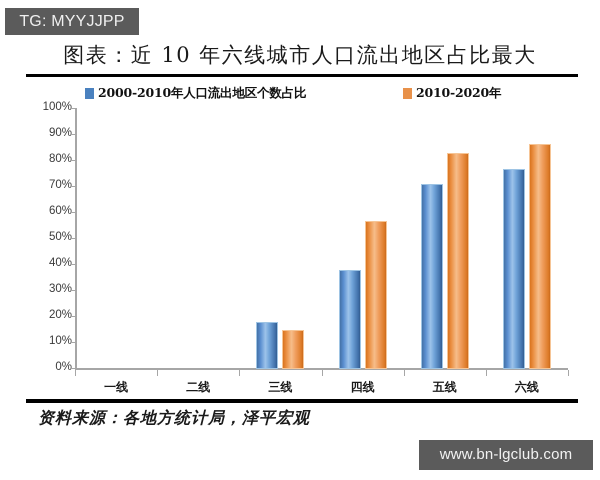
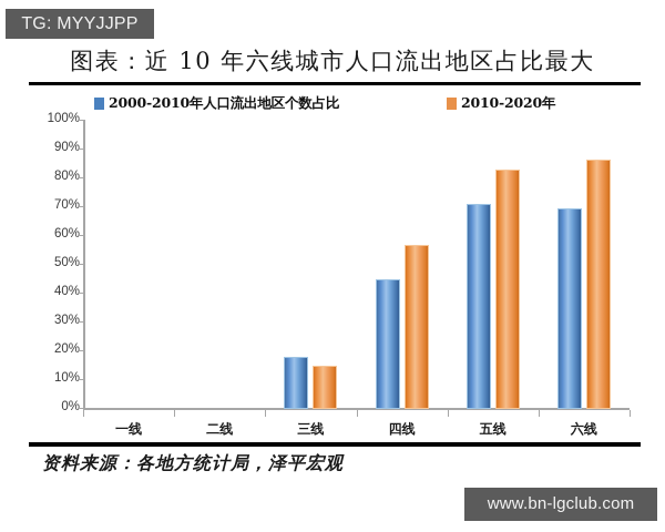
2000-2010年人口流出地区个数占比/四线: 38% -> 45%
2000-2010年人口流出地区个数占比/六线: 77% -> 70%
